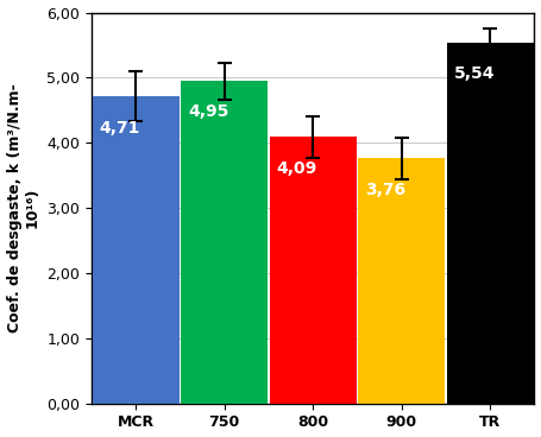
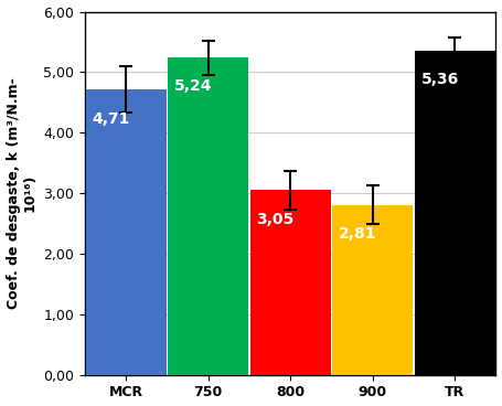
750: 4,95 -> 5,24
800: 4,09 -> 3,05
900: 3,76 -> 2,81
TR: 5,54 -> 5,36
